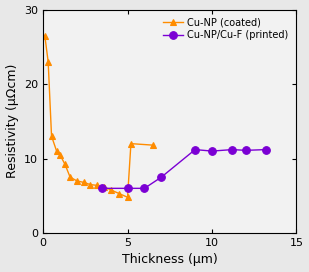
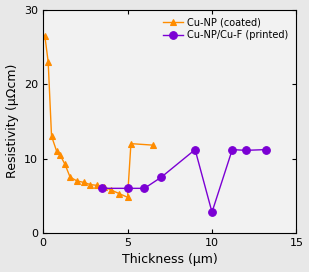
Cu-NP/Cu-F (printed)/10: 11.0 -> 2.8
